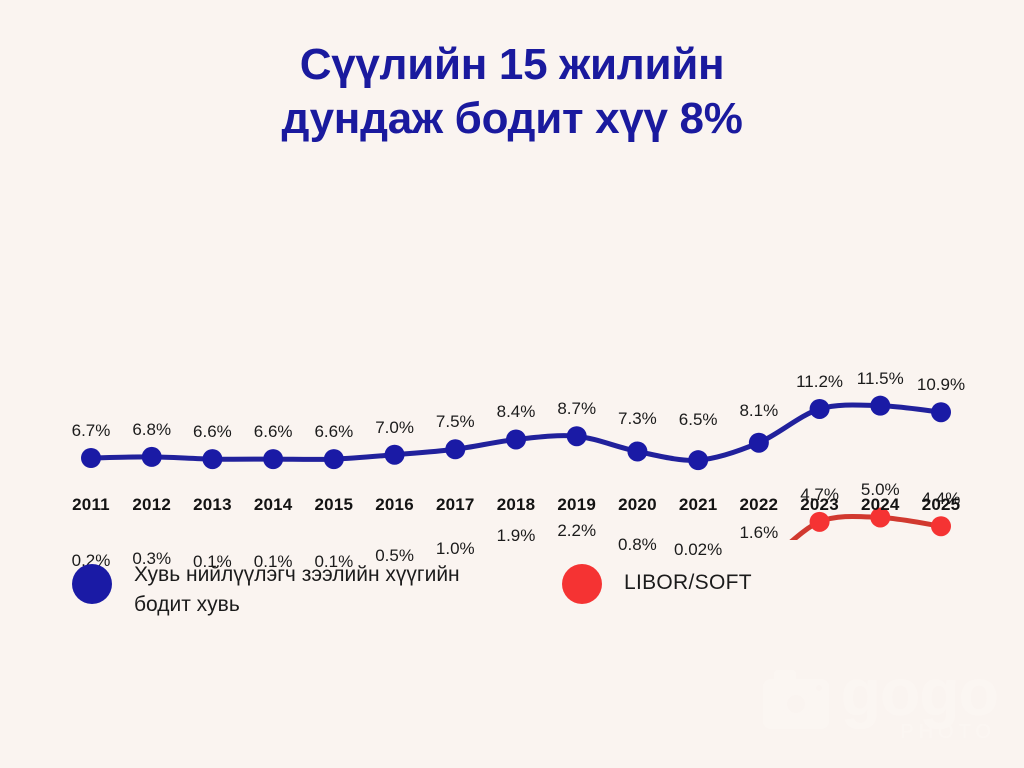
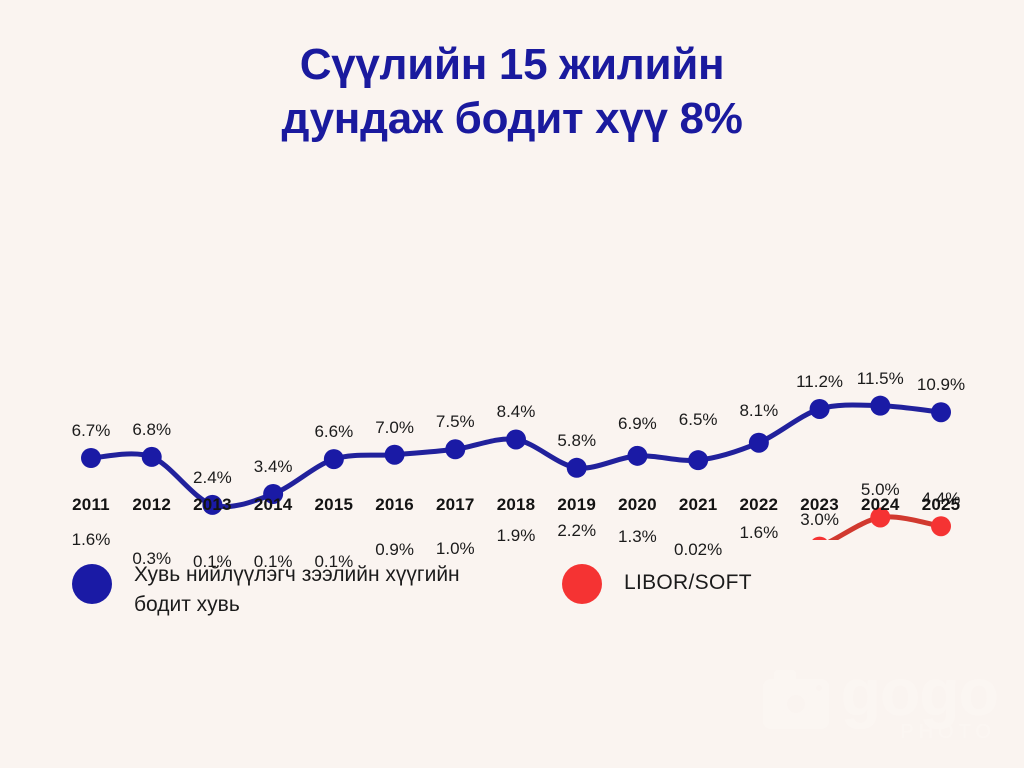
LIBOR/SOFT/2011: 0.2% -> 1.6%
Хувь нийлүүлэгч зээлийн хүүгийн бодит хувь/2013: 6.6% -> 2.4%
Хувь нийлүүлэгч зээлийн хүүгийн бодит хувь/2014: 6.6% -> 3.4%
LIBOR/SOFT/2016: 0.5% -> 0.9%
Хувь нийлүүлэгч зээлийн хүүгийн бодит хувь/2019: 8.7% -> 5.8%
Хувь нийлүүлэгч зээлийн хүүгийн бодит хувь/2020: 7.3% -> 6.9%
LIBOR/SOFT/2020: 0.8% -> 1.3%
LIBOR/SOFT/2023: 4.7% -> 3.0%
